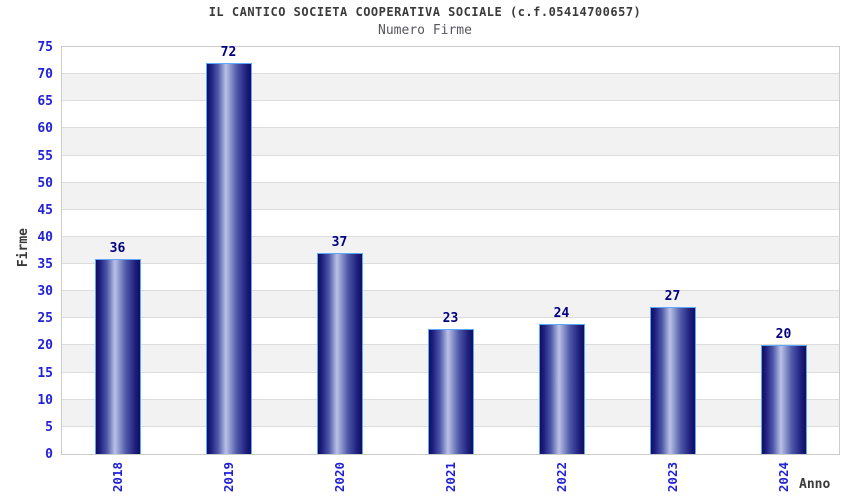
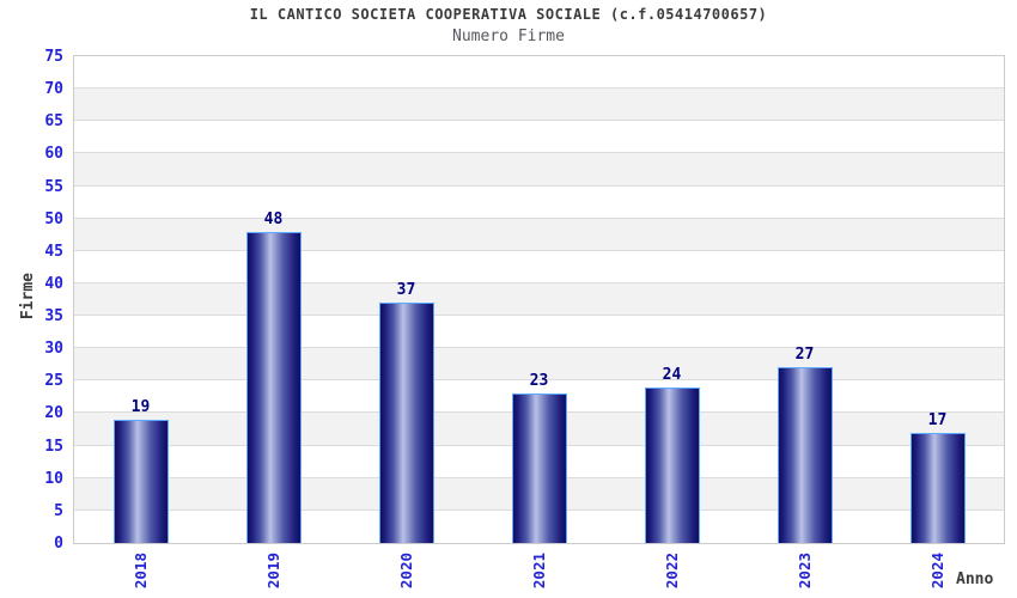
2018: 36 -> 19
2019: 72 -> 48
2024: 20 -> 17
